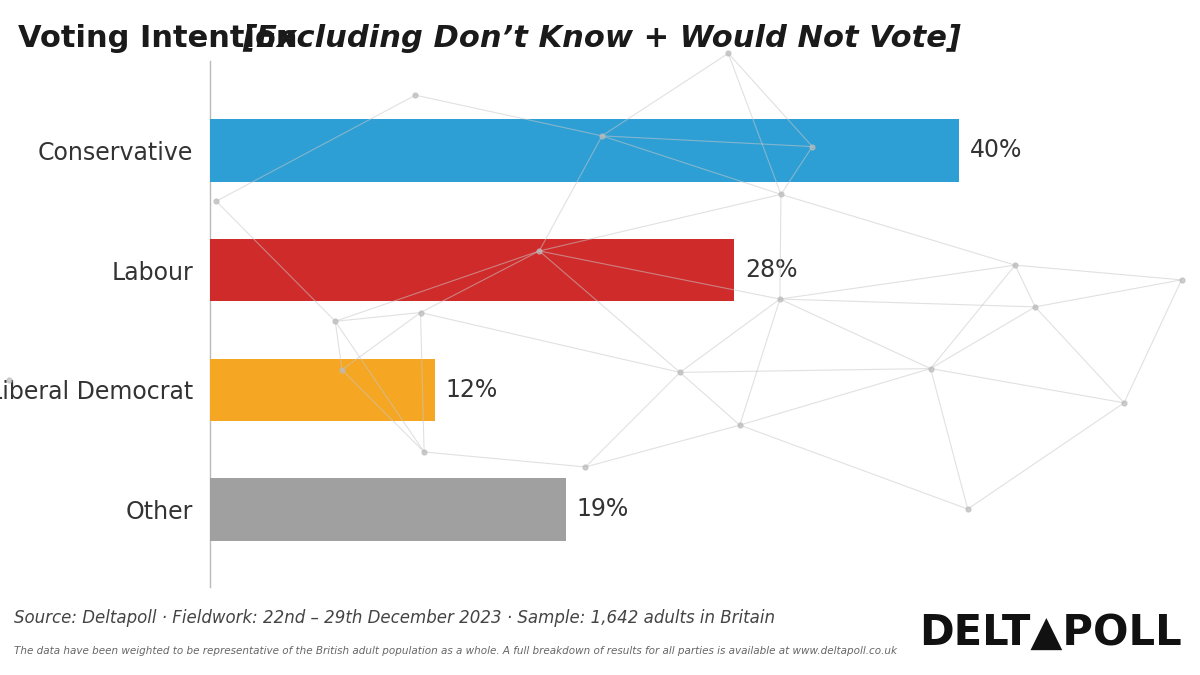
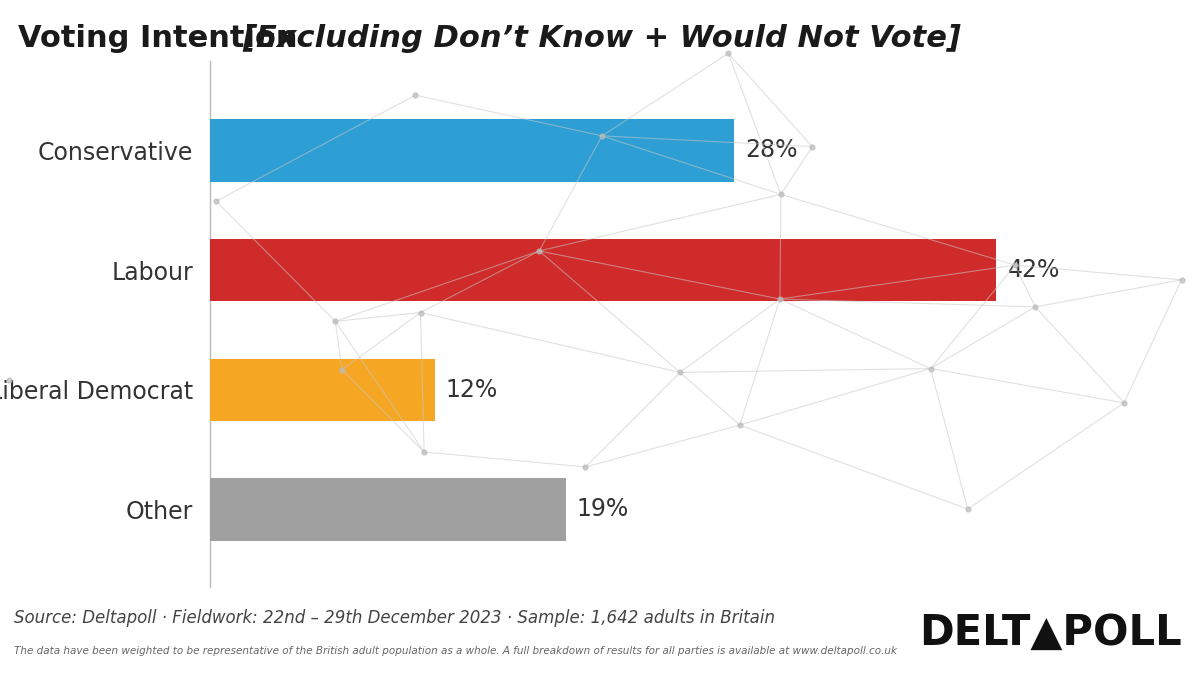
Conservative: 40% -> 28%
Labour: 28% -> 42%
